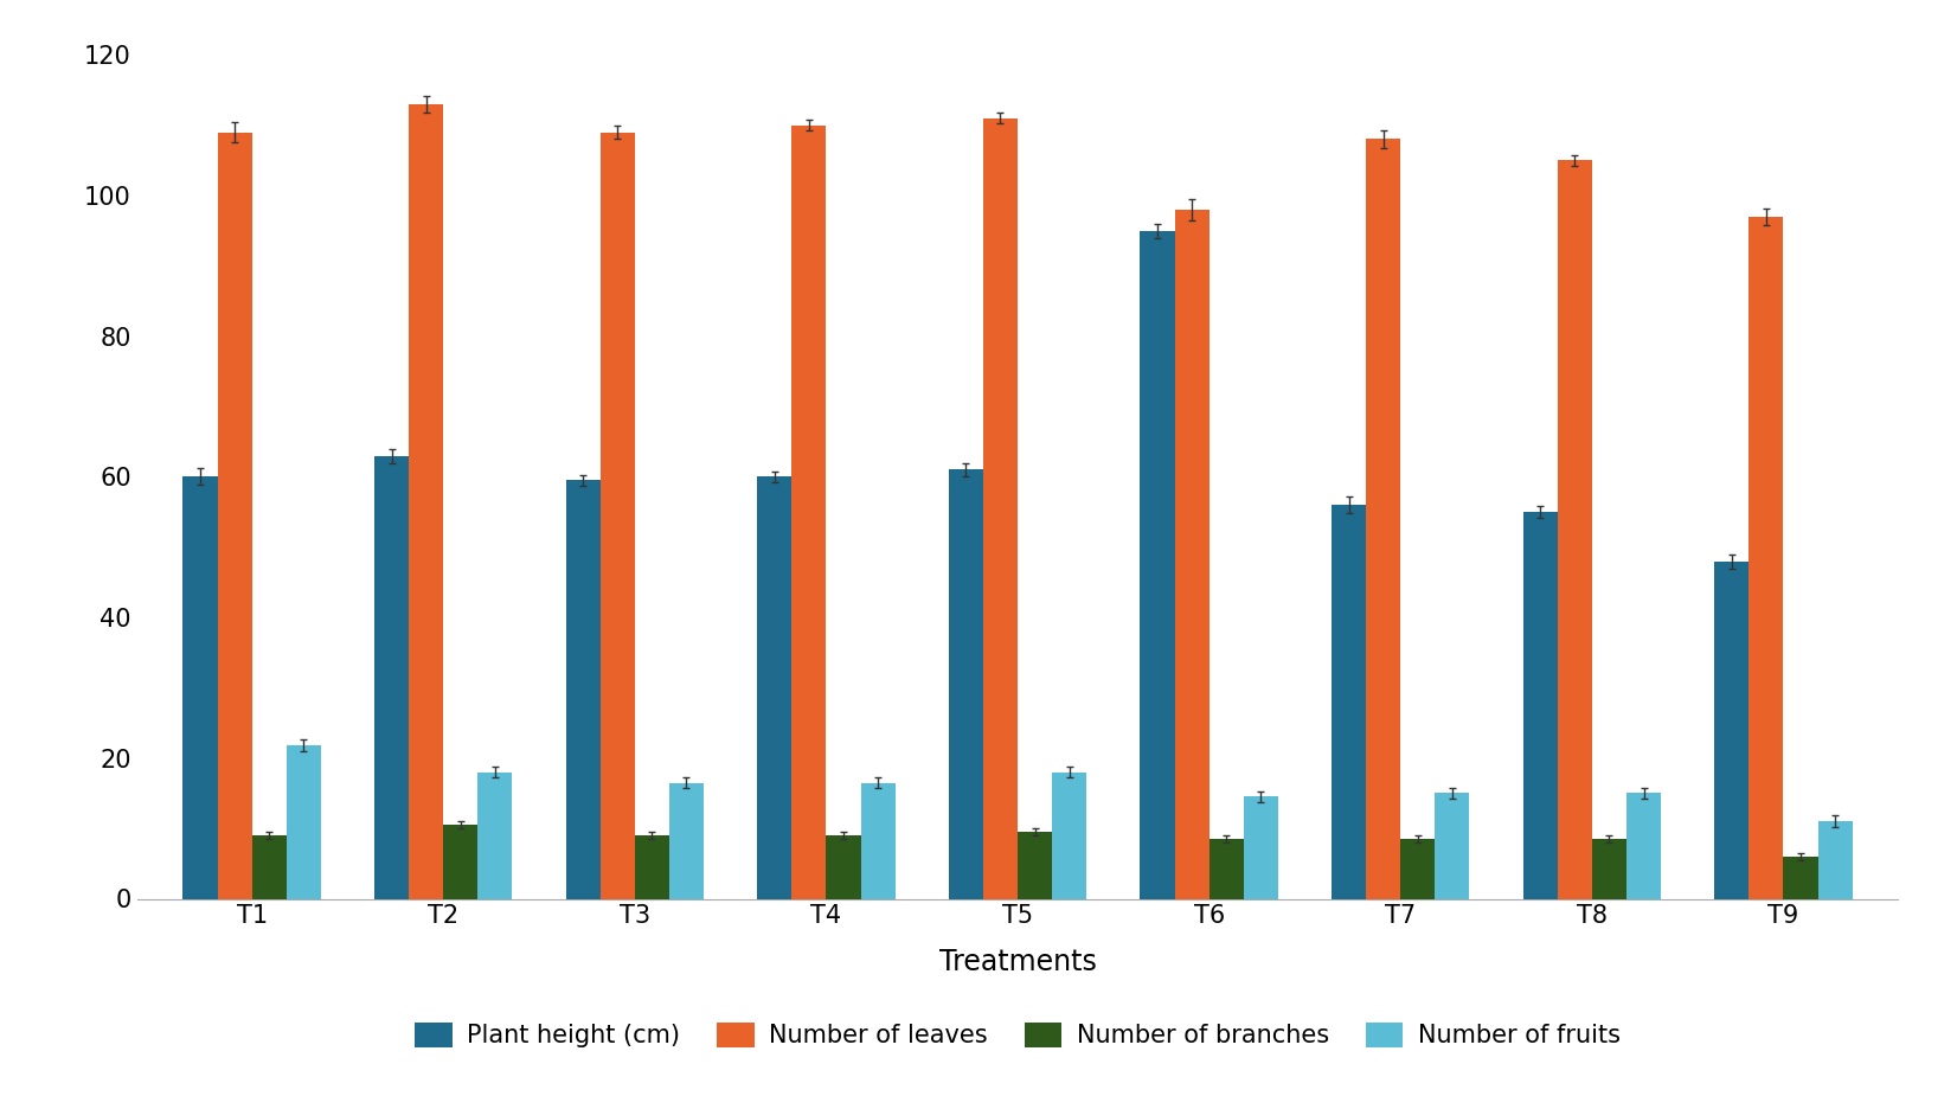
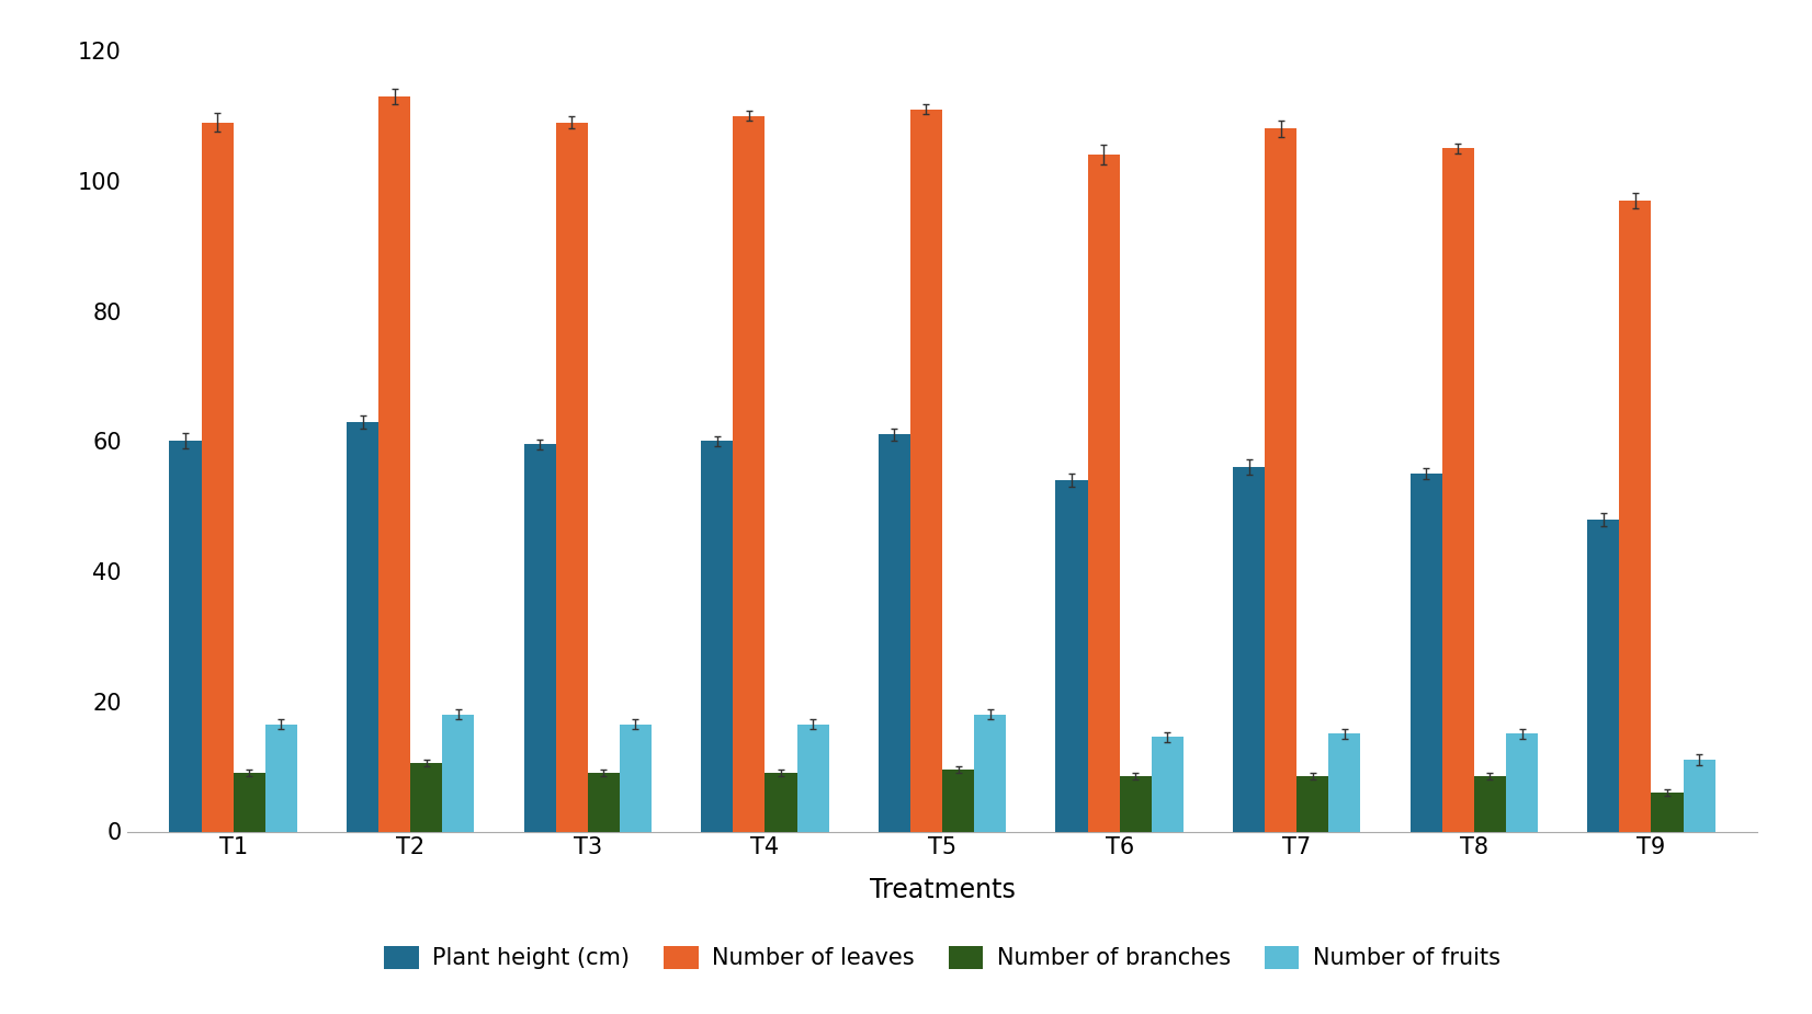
Number of fruits/T1: 21.8 -> 16.5
Plant height (cm)/T6: 95.0 -> 54.0
Number of leaves/T6: 98 -> 104
